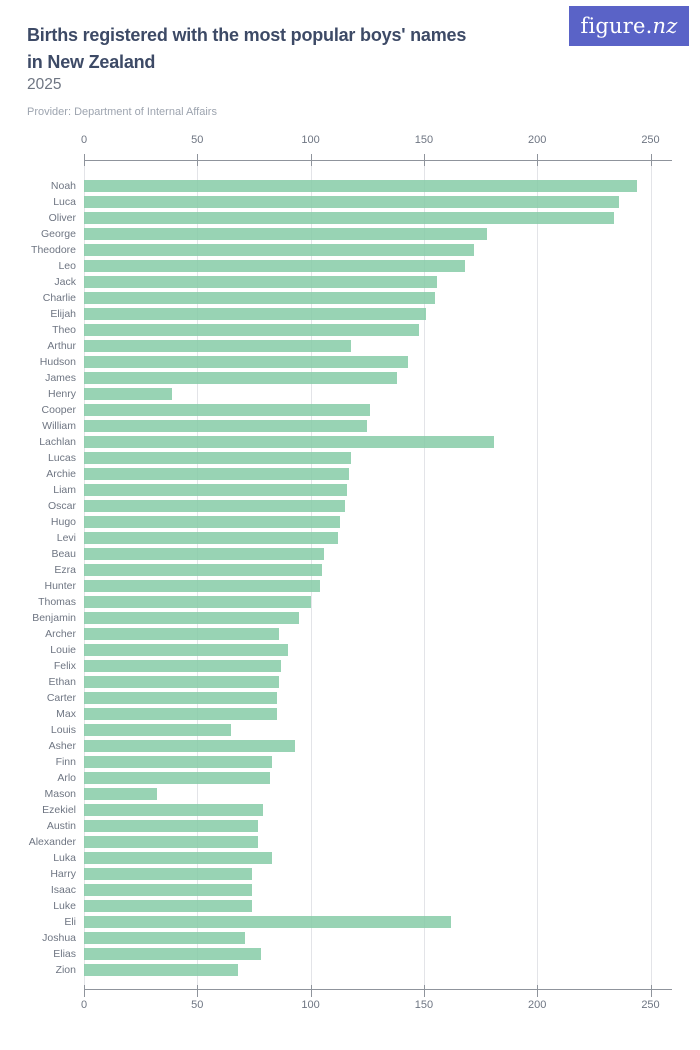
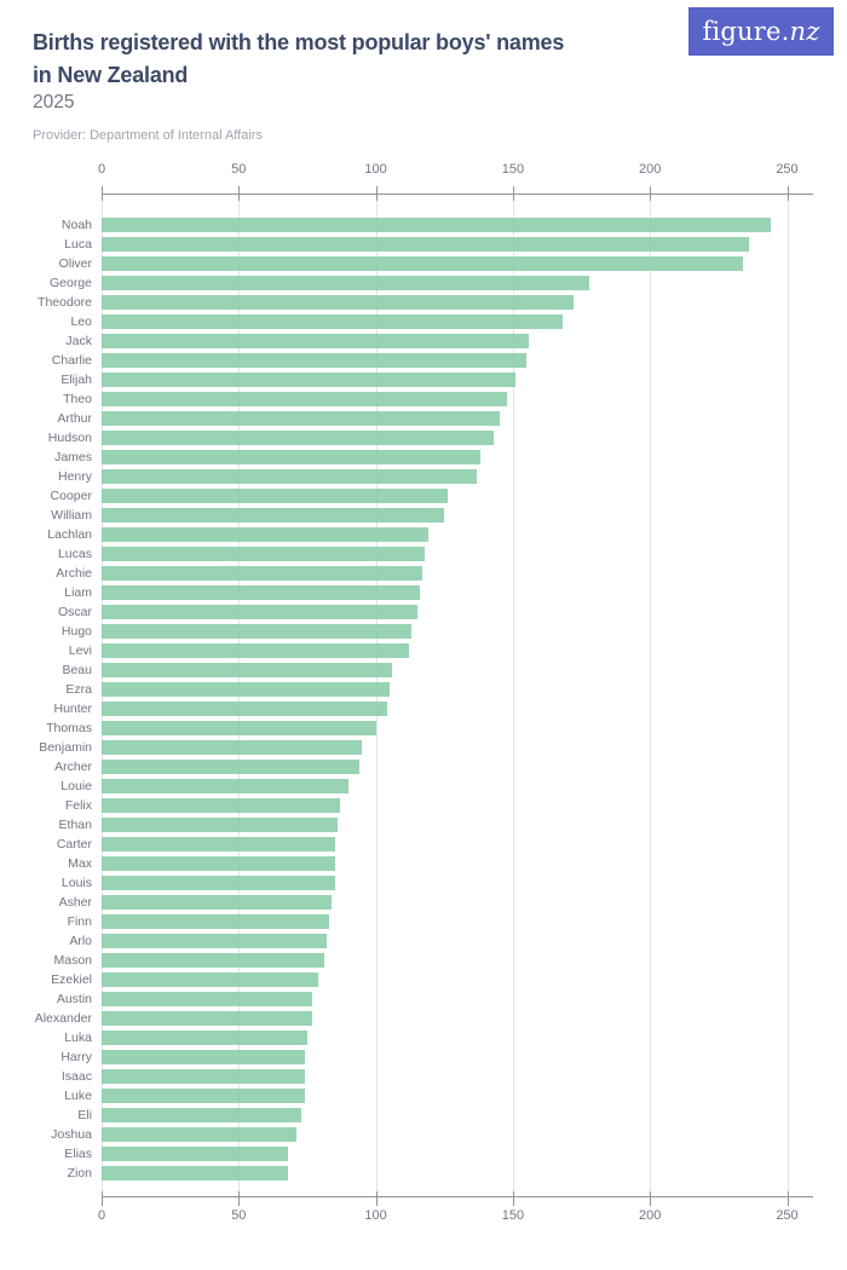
Arthur: 118 -> 145
Henry: 39 -> 137
Lachlan: 181 -> 119
Archer: 86 -> 94
Louis: 65 -> 85
Asher: 93 -> 84
Mason: 32 -> 81
Luka: 83 -> 75
Eli: 162 -> 73
Elias: 78 -> 68
